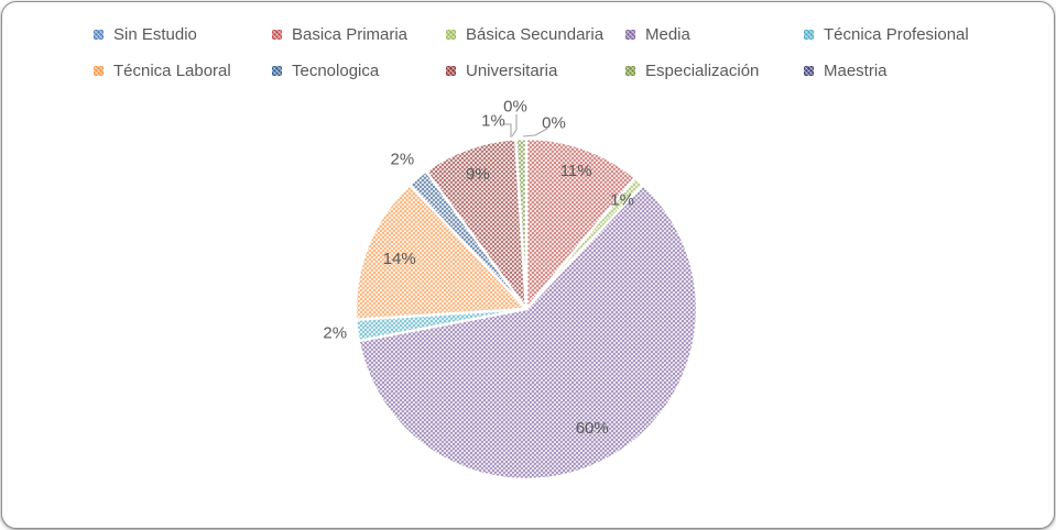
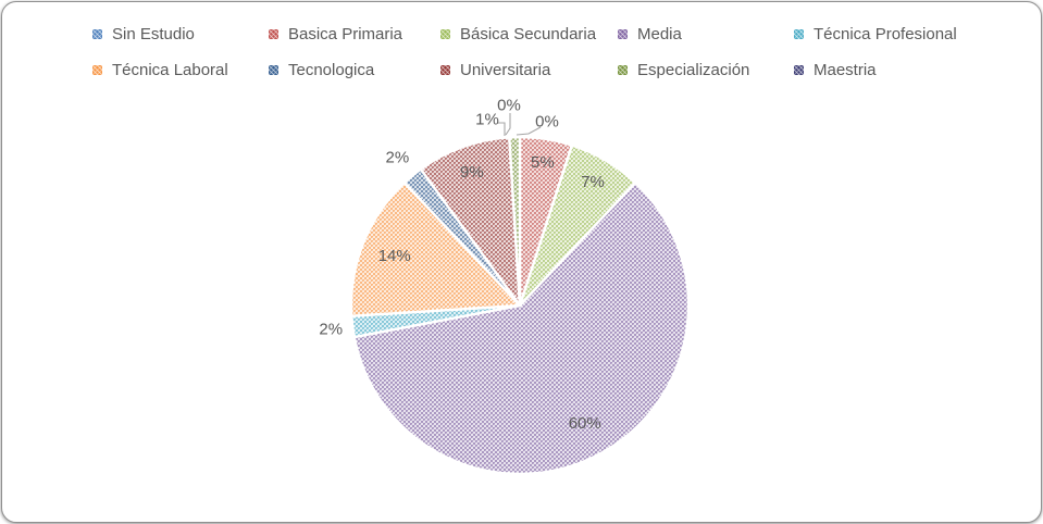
Basica Primaria: 11% -> 5%
Básica Secundaria: 1% -> 7%
